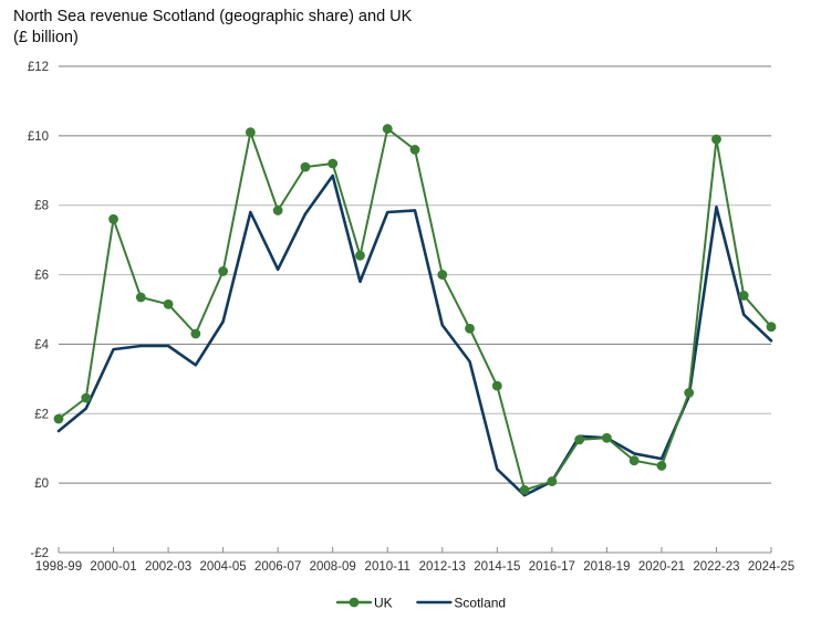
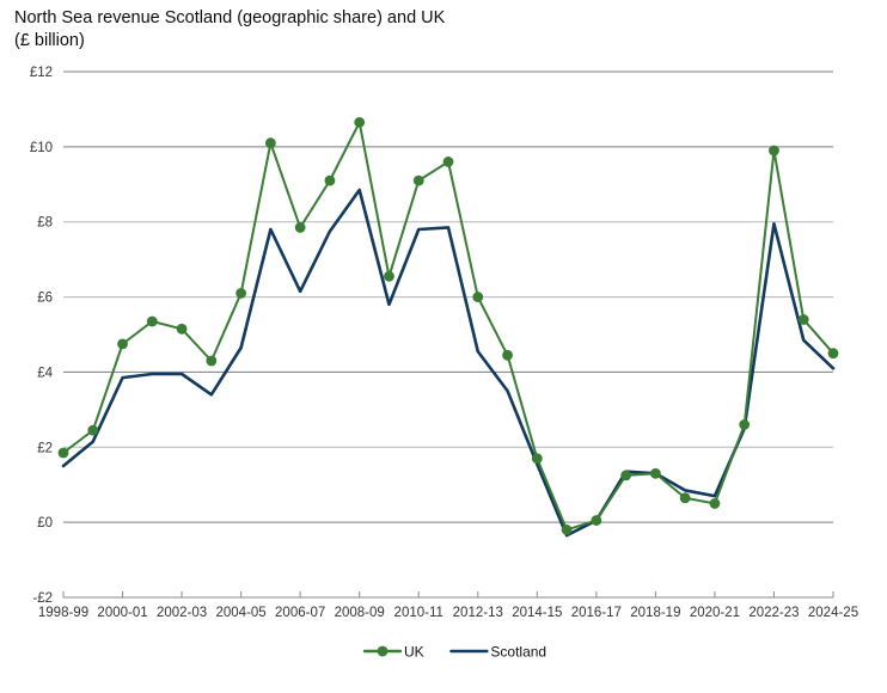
UK/2000-01: £7.6 -> £4.8
UK/2008-09: £9.2 -> £10.7
UK/2010-11: £10.2 -> £9.1
UK/2014-15: £2.8 -> £1.7
Scotland/2014-15: £0.4 -> £1.6
